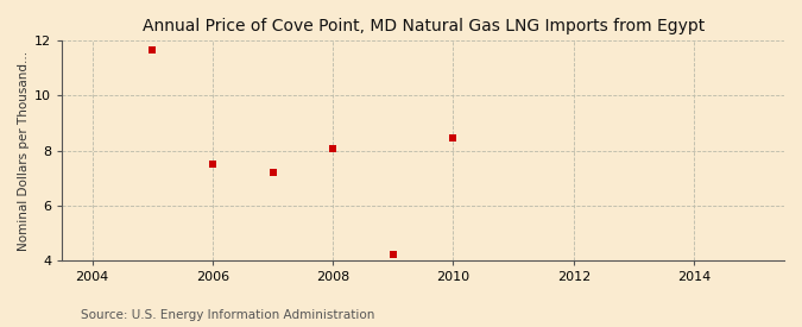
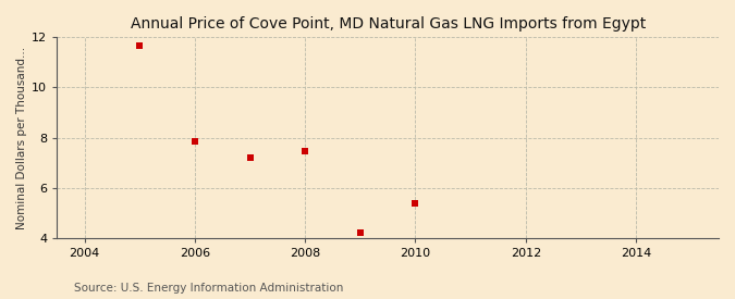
2006: 7.50 -> 7.85
2008: 8.05 -> 7.45
2010: 8.45 -> 5.40
